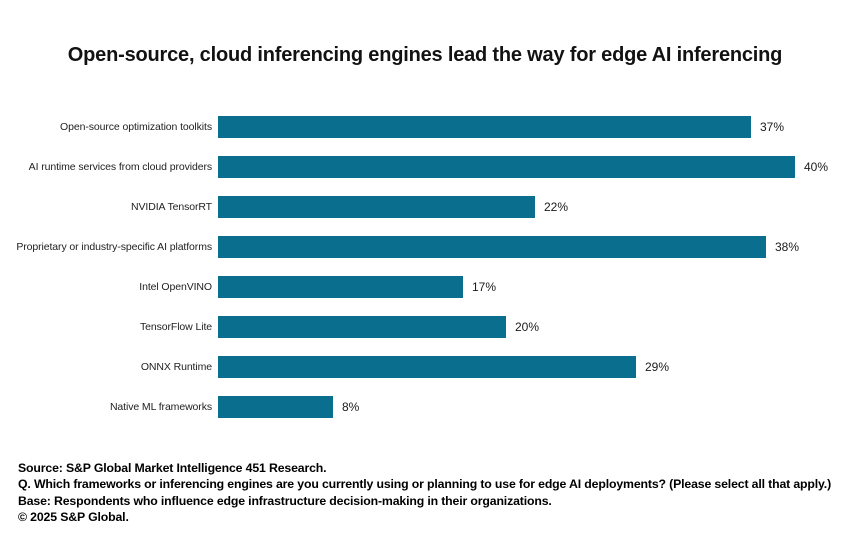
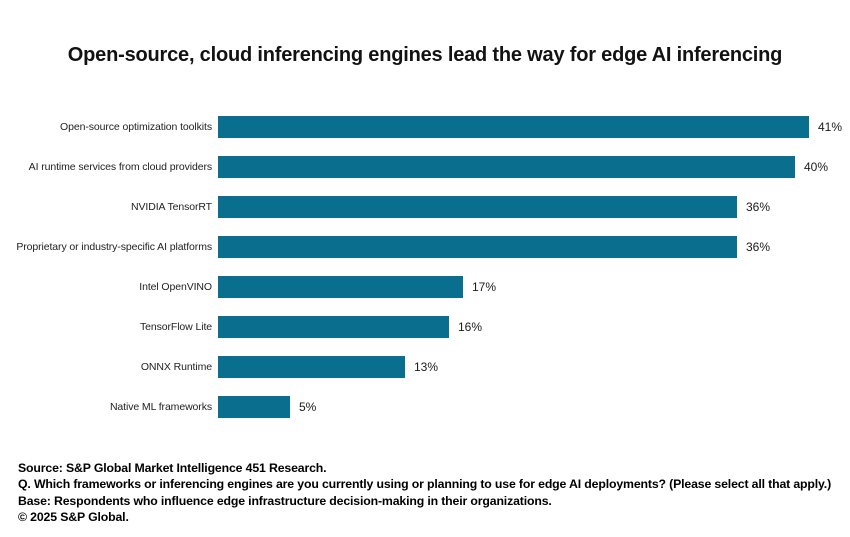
Open-source optimization toolkits: 37% -> 41%
NVIDIA TensorRT: 22% -> 36%
Proprietary or industry-specific AI platforms: 38% -> 36%
TensorFlow Lite: 20% -> 16%
ONNX Runtime: 29% -> 13%
Native ML frameworks: 8% -> 5%
